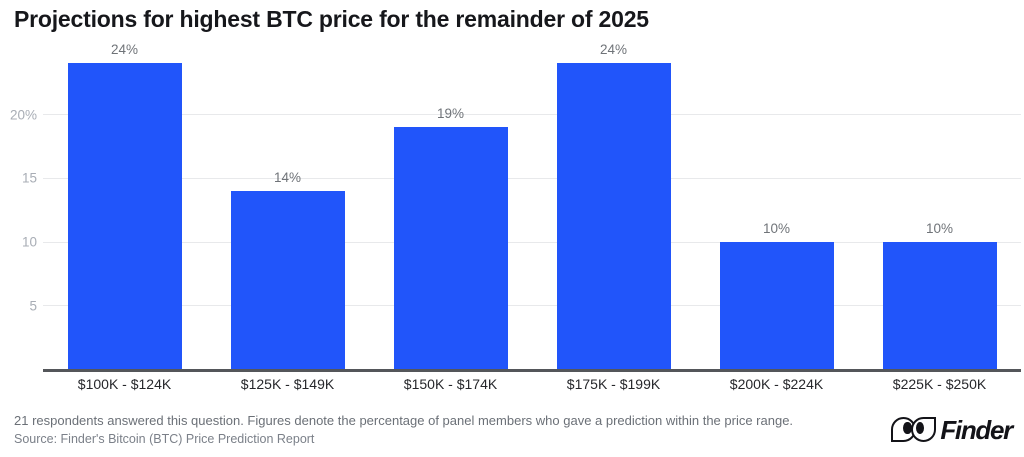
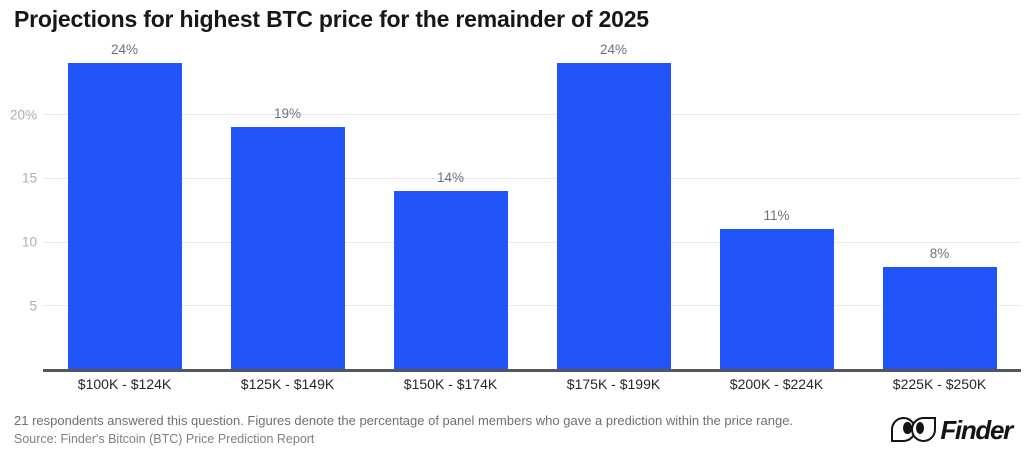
$125K - $149K: 14% -> 19%
$150K - $174K: 19% -> 14%
$200K - $224K: 10% -> 11%
$225K - $250K: 10% -> 8%
